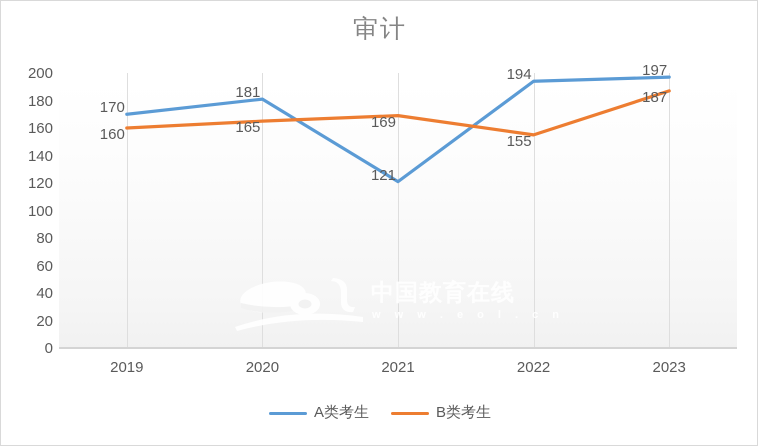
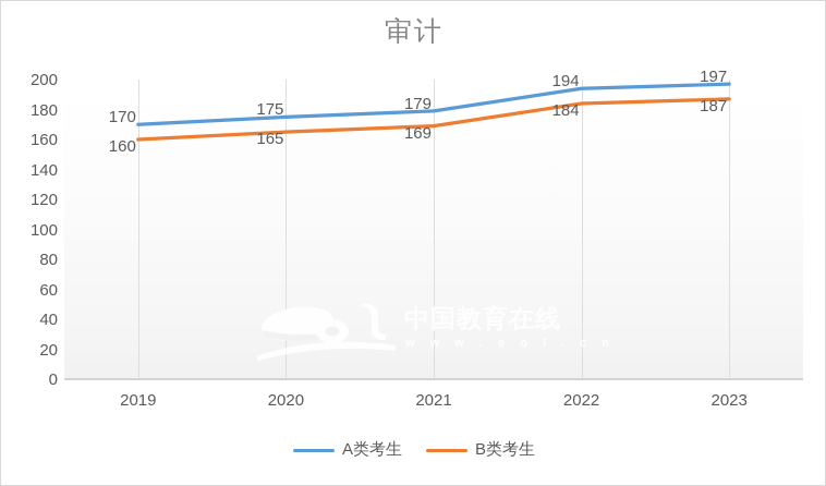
A类考生/2020: 181 -> 175
A类考生/2021: 121 -> 179
B类考生/2022: 155 -> 184
